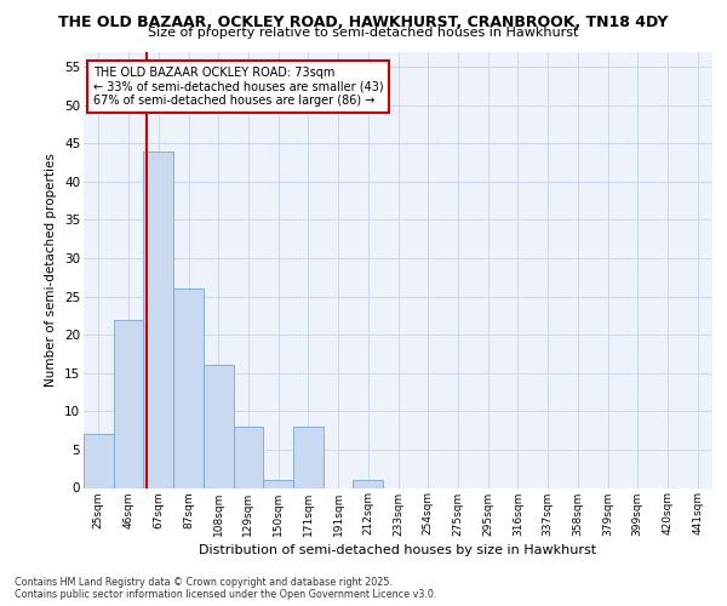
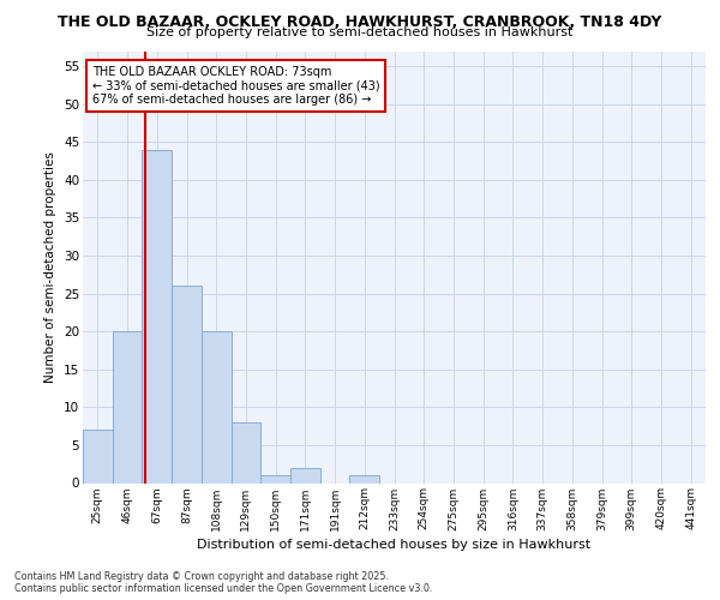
46sqm: 22 -> 20
108sqm: 16 -> 20
171sqm: 8 -> 2
